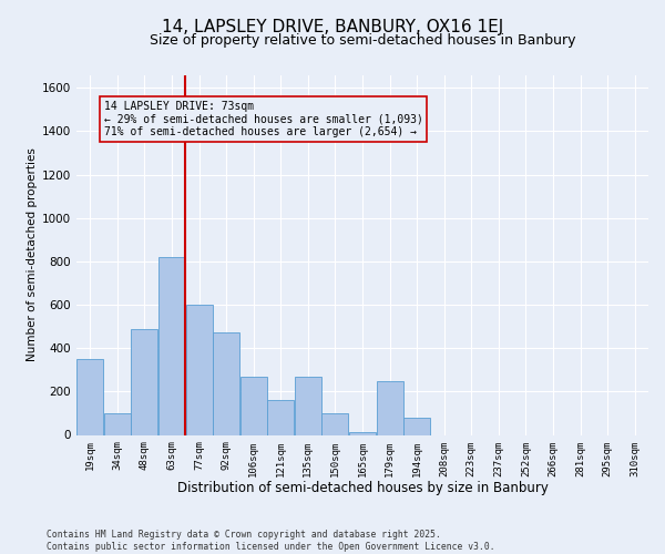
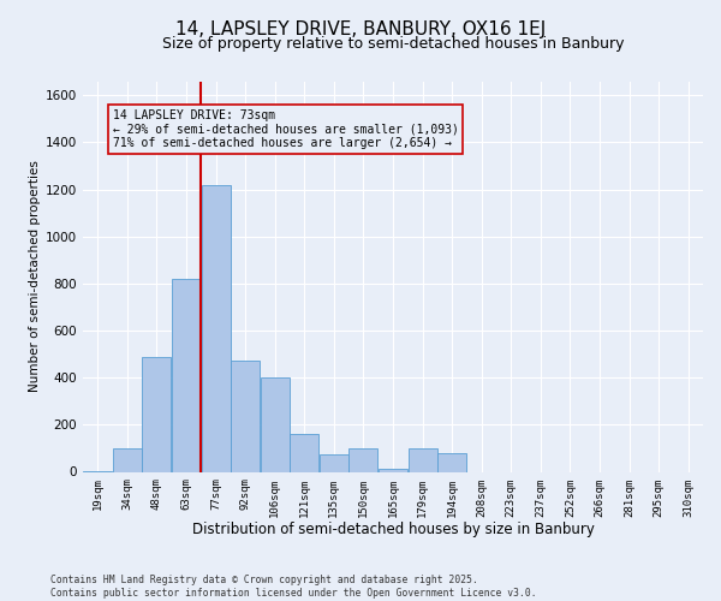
19sqm: 350 -> 0
77sqm: 600 -> 1220
106sqm: 270 -> 400
135sqm: 270 -> 80
179sqm: 250 -> 100
